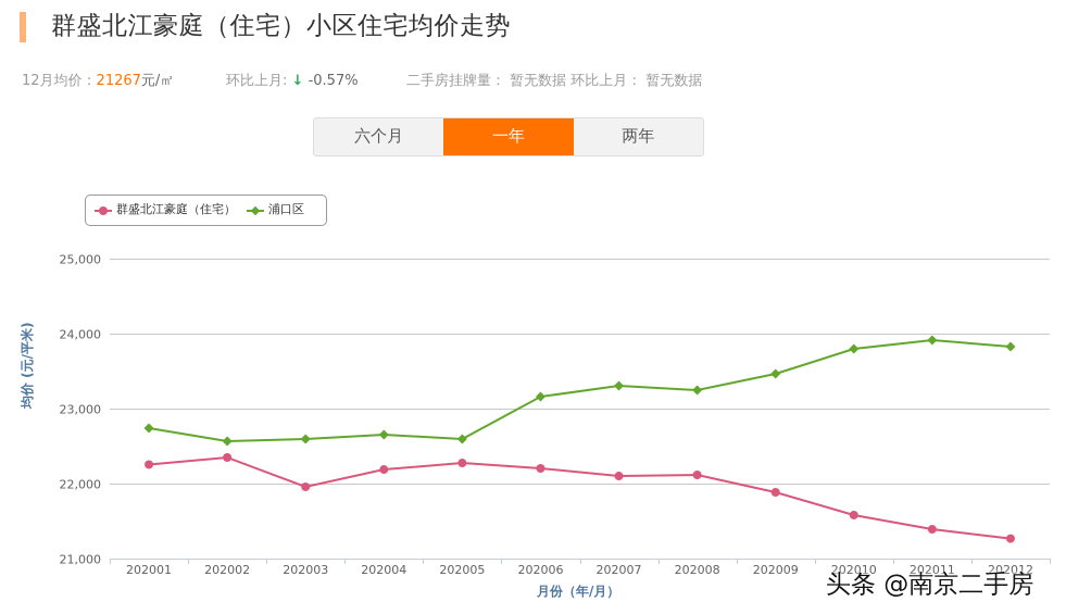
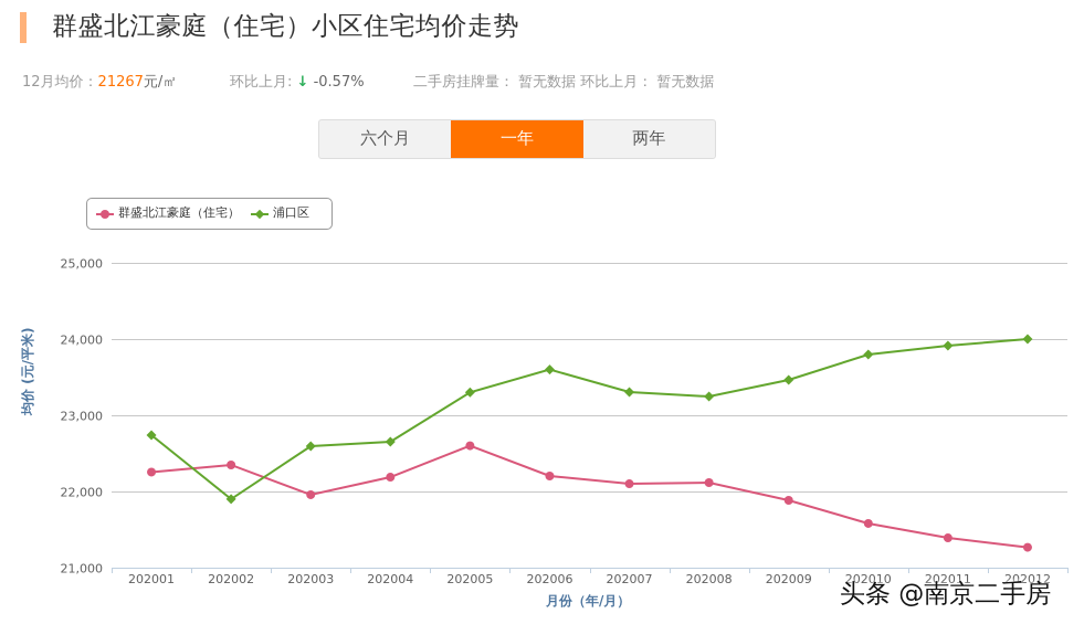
浦口区/202002: 22600 -> 21900
群盛北江豪庭（住宅）/202005: 22300 -> 22600
浦口区/202005: 22600 -> 23300
浦口区/202006: 23200 -> 23600
浦口区/202012: 23800 -> 24000
